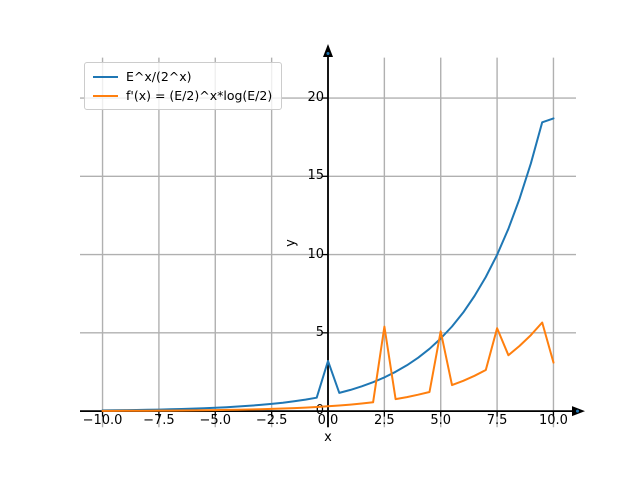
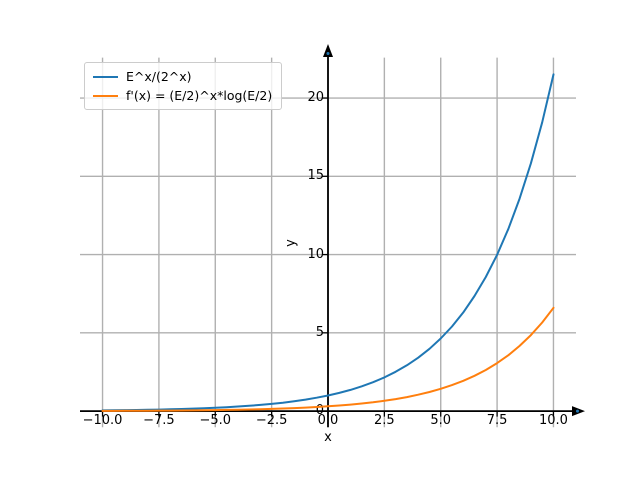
E^x/(2^x)/0: 3,2 -> 1,0
f'(x) = (E/2)^x*log(E/2)/2.5: 5,4 -> 0,7
f'(x) = (E/2)^x*log(E/2)/5: 5,1 -> 1,4
f'(x) = (E/2)^x*log(E/2)/7.5: 5,3 -> 3,1
E^x/(2^x)/10: 18,7 -> 21,5
f'(x) = (E/2)^x*log(E/2)/10: 3,1 -> 6,6
